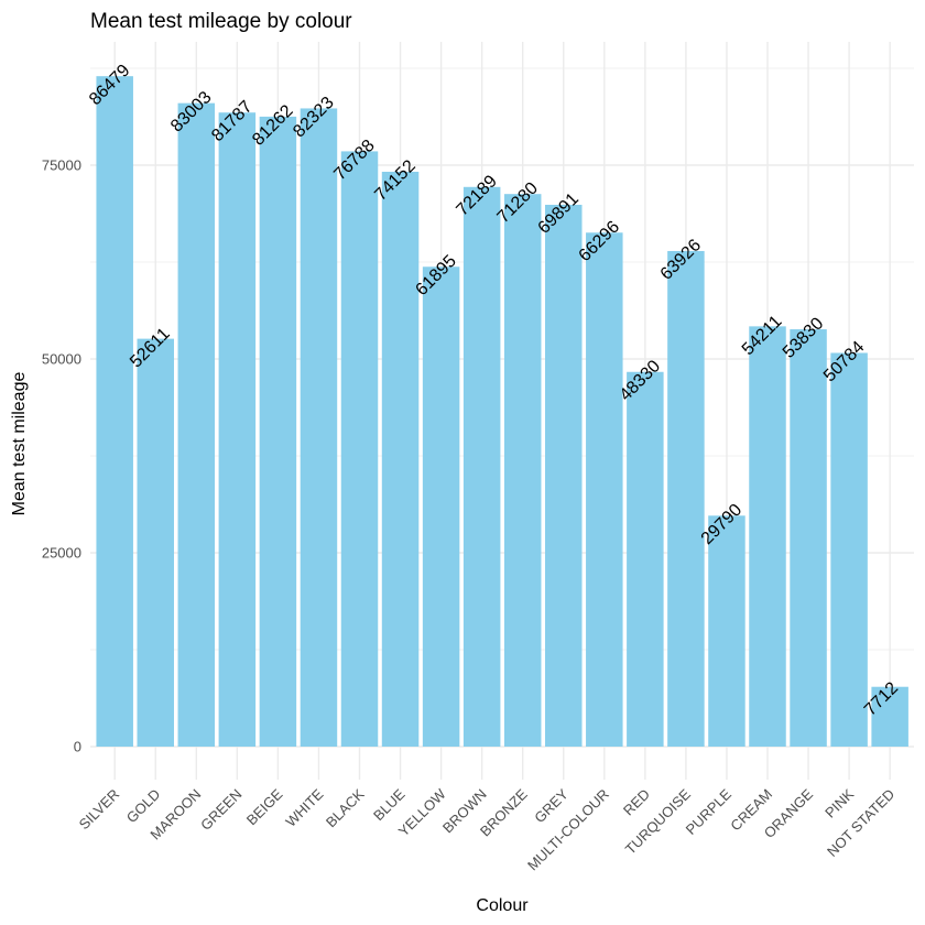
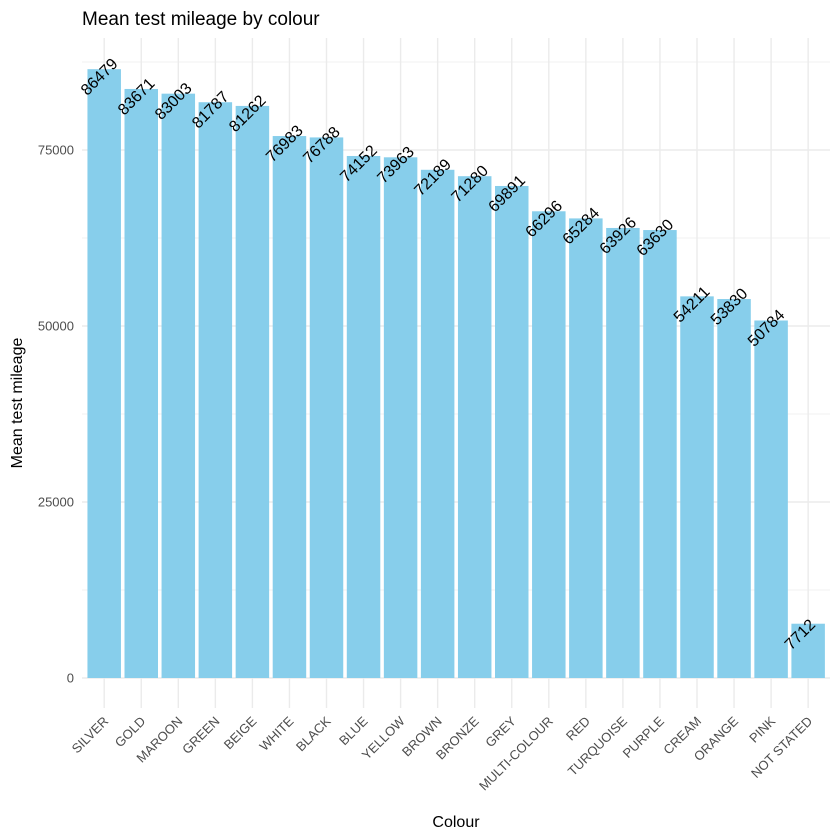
GOLD: 52611 -> 83671
WHITE: 82323 -> 76983
YELLOW: 61895 -> 73963
RED: 48330 -> 65284
PURPLE: 29790 -> 63630
